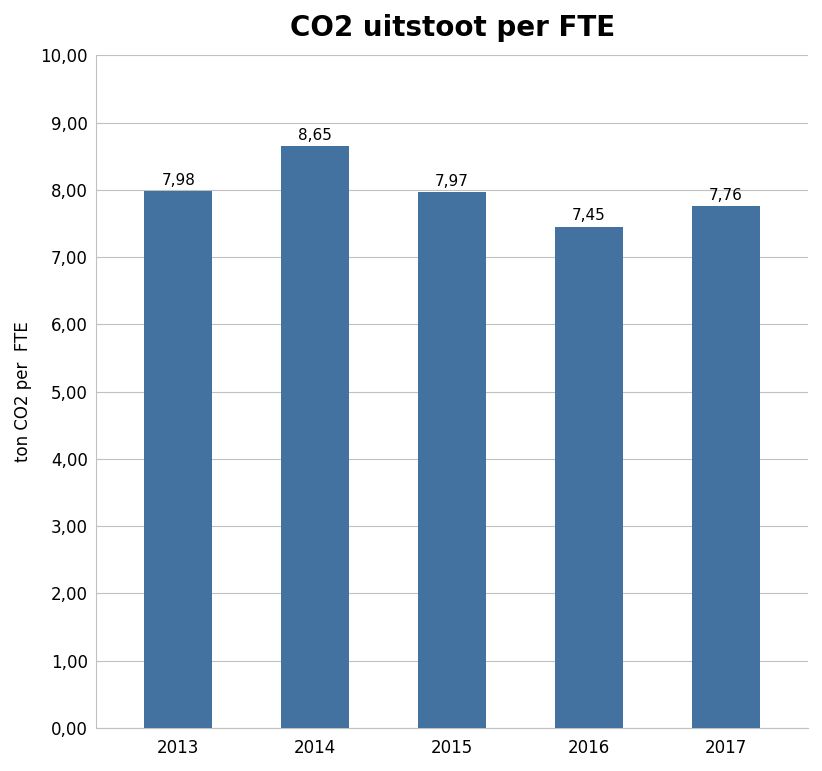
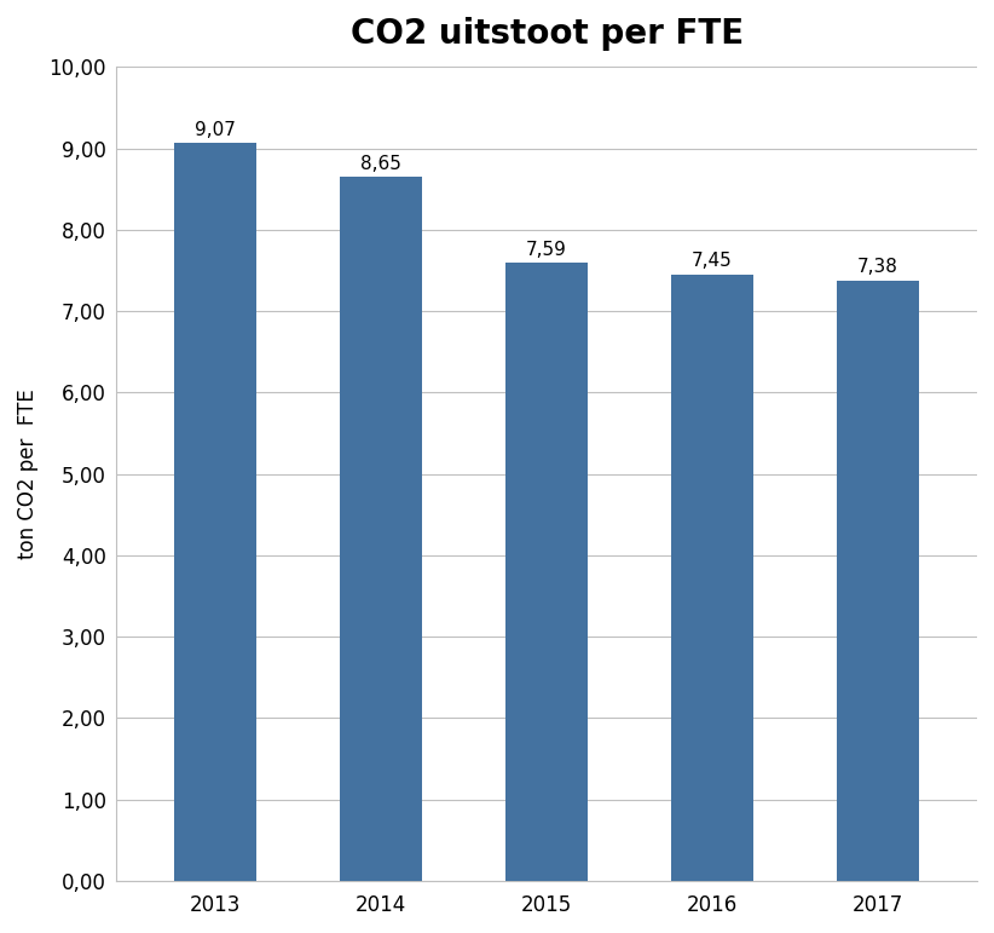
2013: 7,98 -> 9,07
2015: 7,97 -> 7,59
2017: 7,76 -> 7,38
